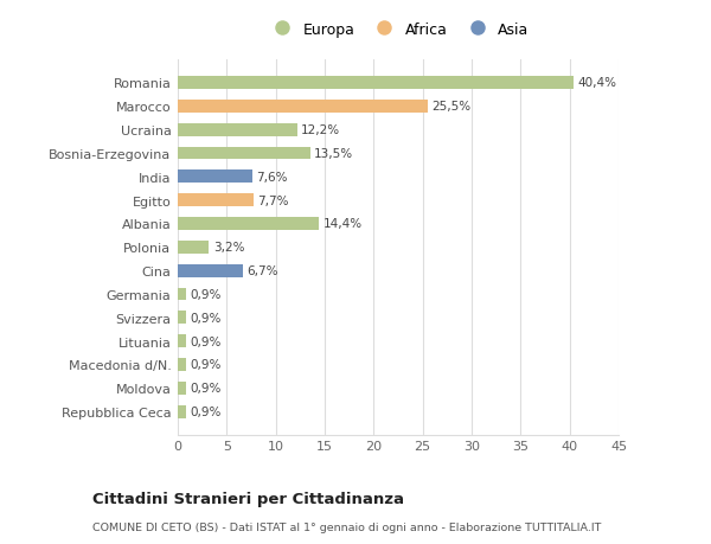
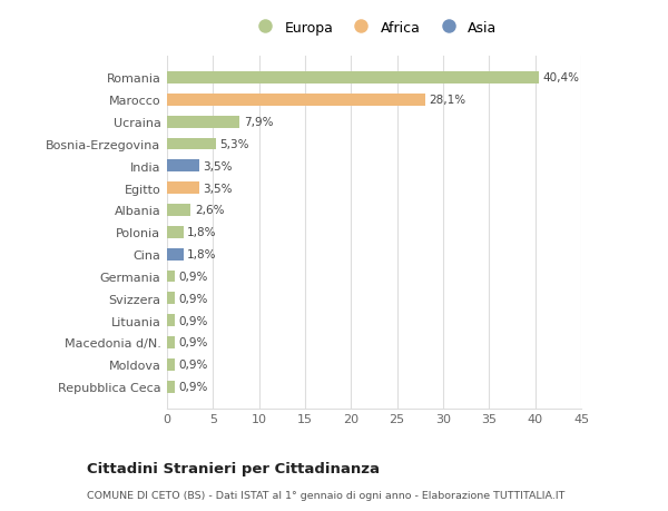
Marocco: 25,5% -> 28,1%
Ucraina: 12,2% -> 7,9%
Bosnia-Erzegovina: 13,5% -> 5,3%
India: 7,6% -> 3,5%
Egitto: 7,7% -> 3,5%
Albania: 14,4% -> 2,6%
Polonia: 3,2% -> 1,8%
Cina: 6,7% -> 1,8%
